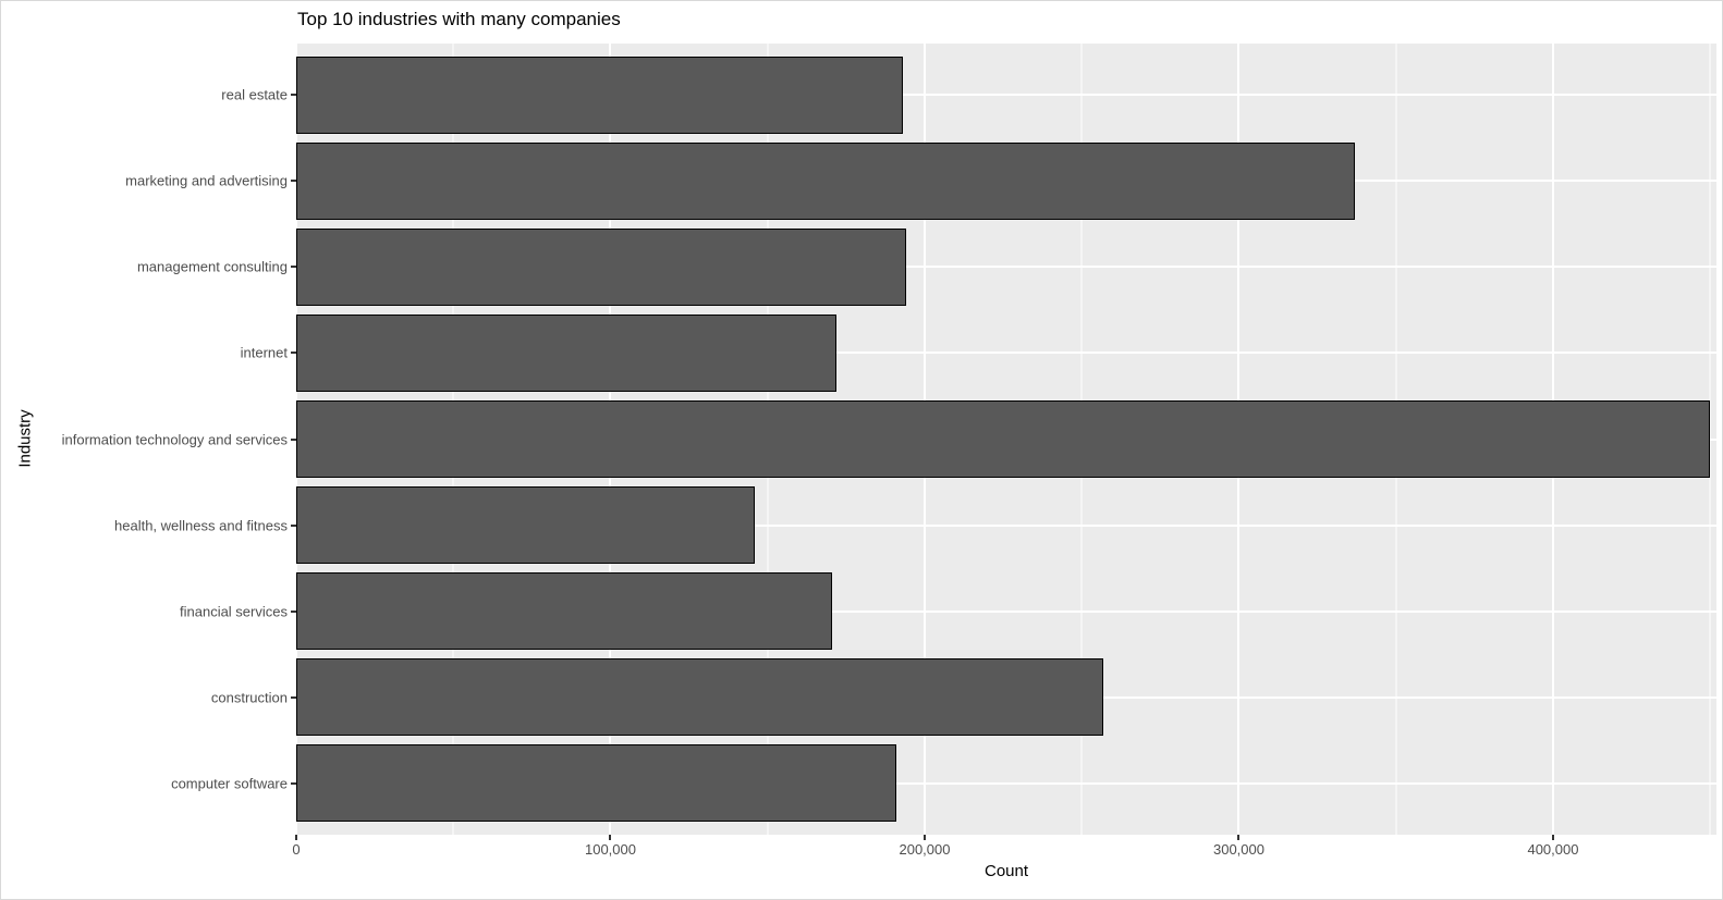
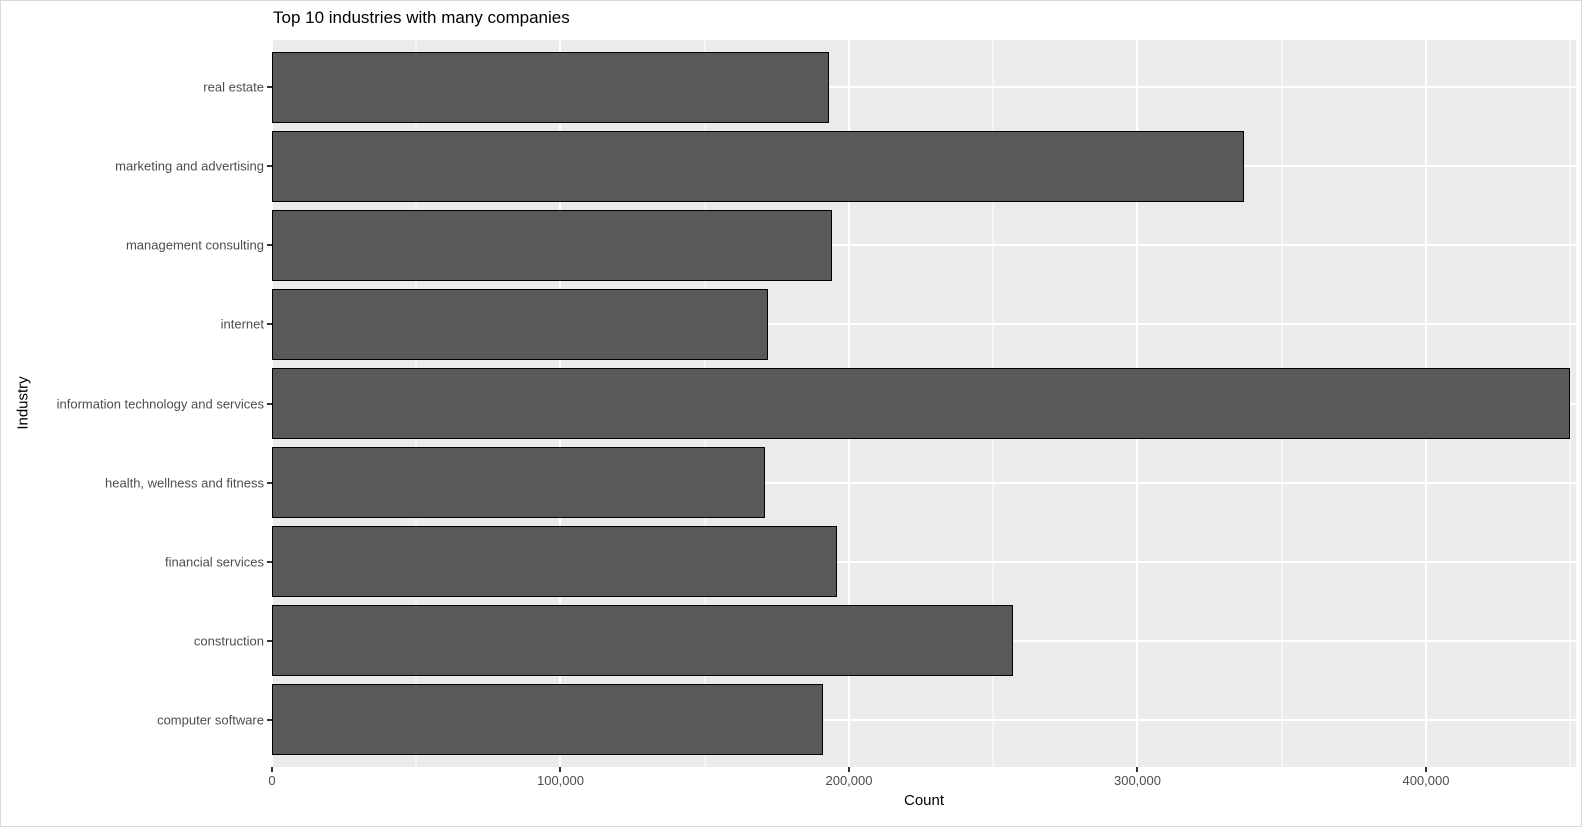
health, wellness and fitness: 146000 -> 171000
financial services: 170000 -> 196000
